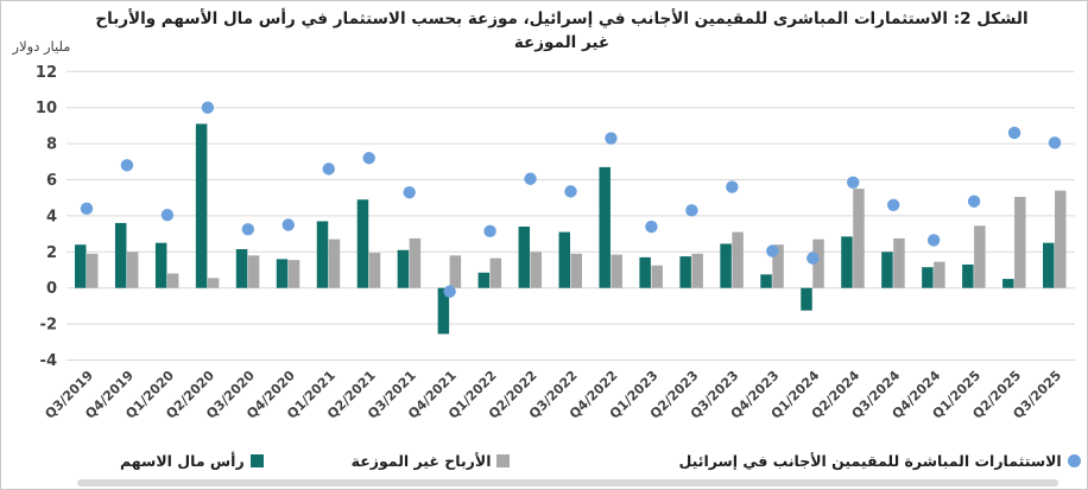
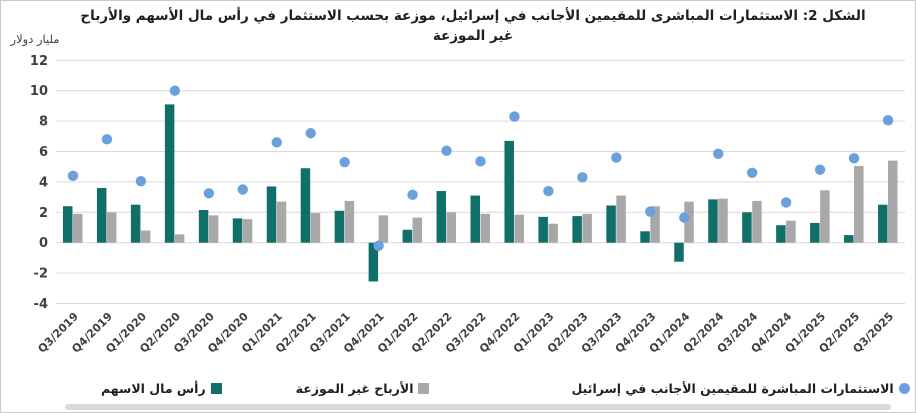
الأرباح غير الموزعة/Q2/2024: 5.5 -> 2.9
الاستثمارات المباشرة للمقيمين الأجانب في إسرائيل/Q2/2025: 8.6 -> 5.5
